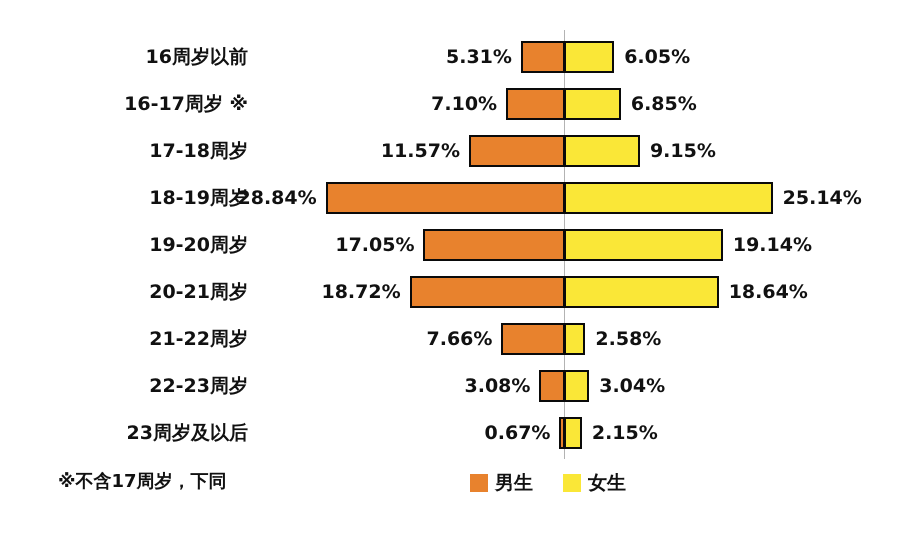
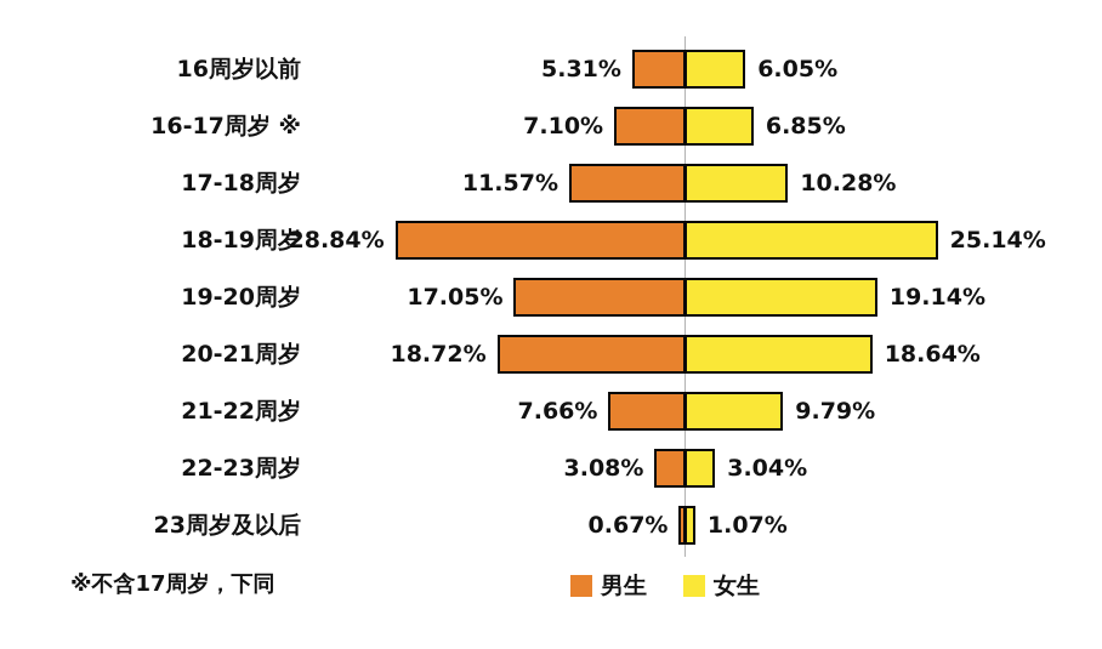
女生/17-18周岁: 9.15% -> 10.28%
女生/21-22周岁: 2.58% -> 9.79%
女生/23周岁及以后: 2.15% -> 1.07%
